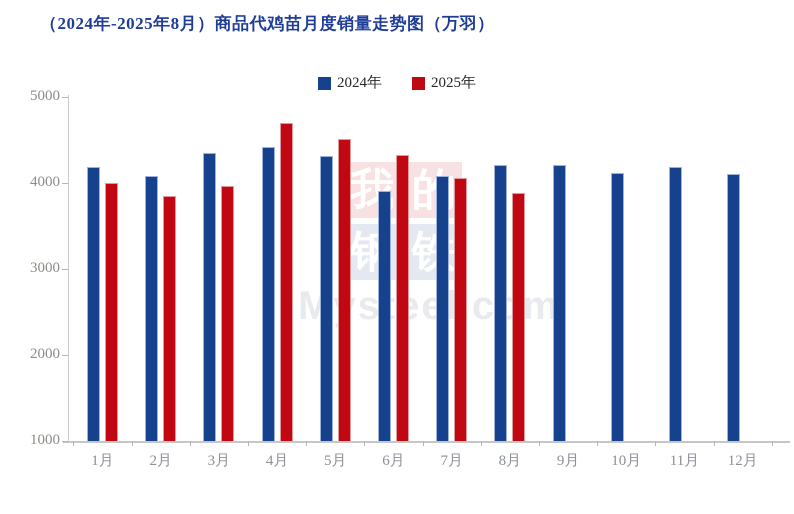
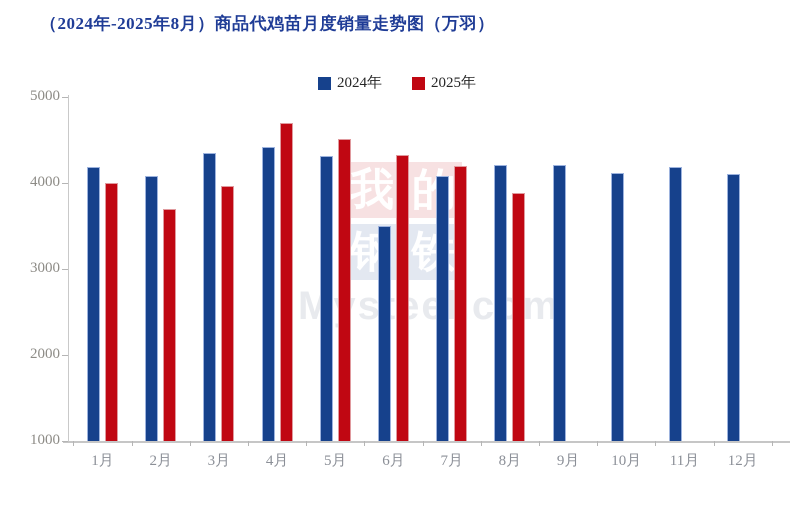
2025年/2月: 3800 -> 3700
2024年/6月: 3900 -> 3500
2025年/7月: 4100 -> 4200
